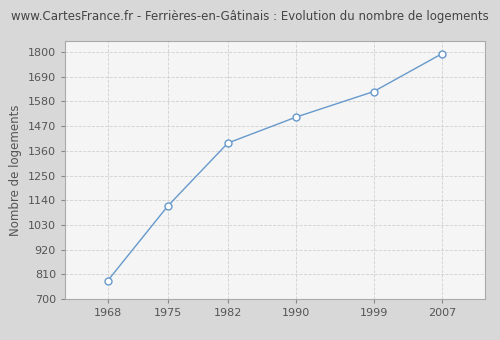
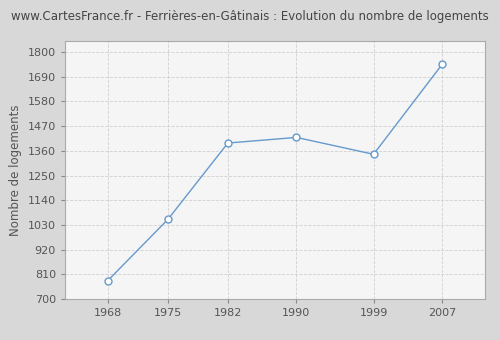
1975: 1115 -> 1055
1990: 1511 -> 1420
1999: 1624 -> 1345
2007: 1793 -> 1745
